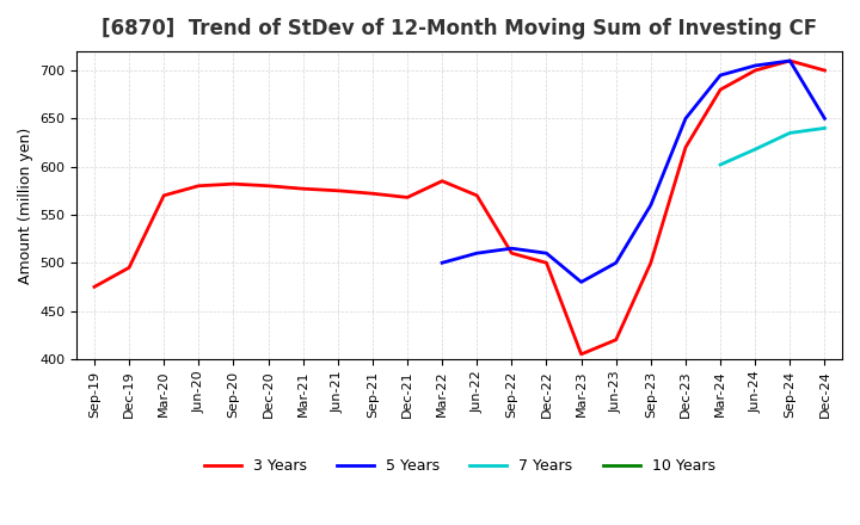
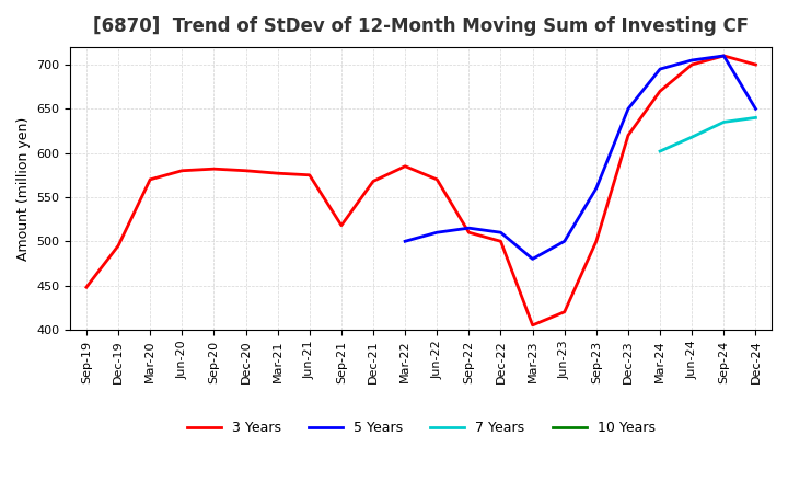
3 Years/Sep-19: 475 -> 448
3 Years/Sep-21: 572 -> 518
3 Years/Mar-24: 680 -> 670
